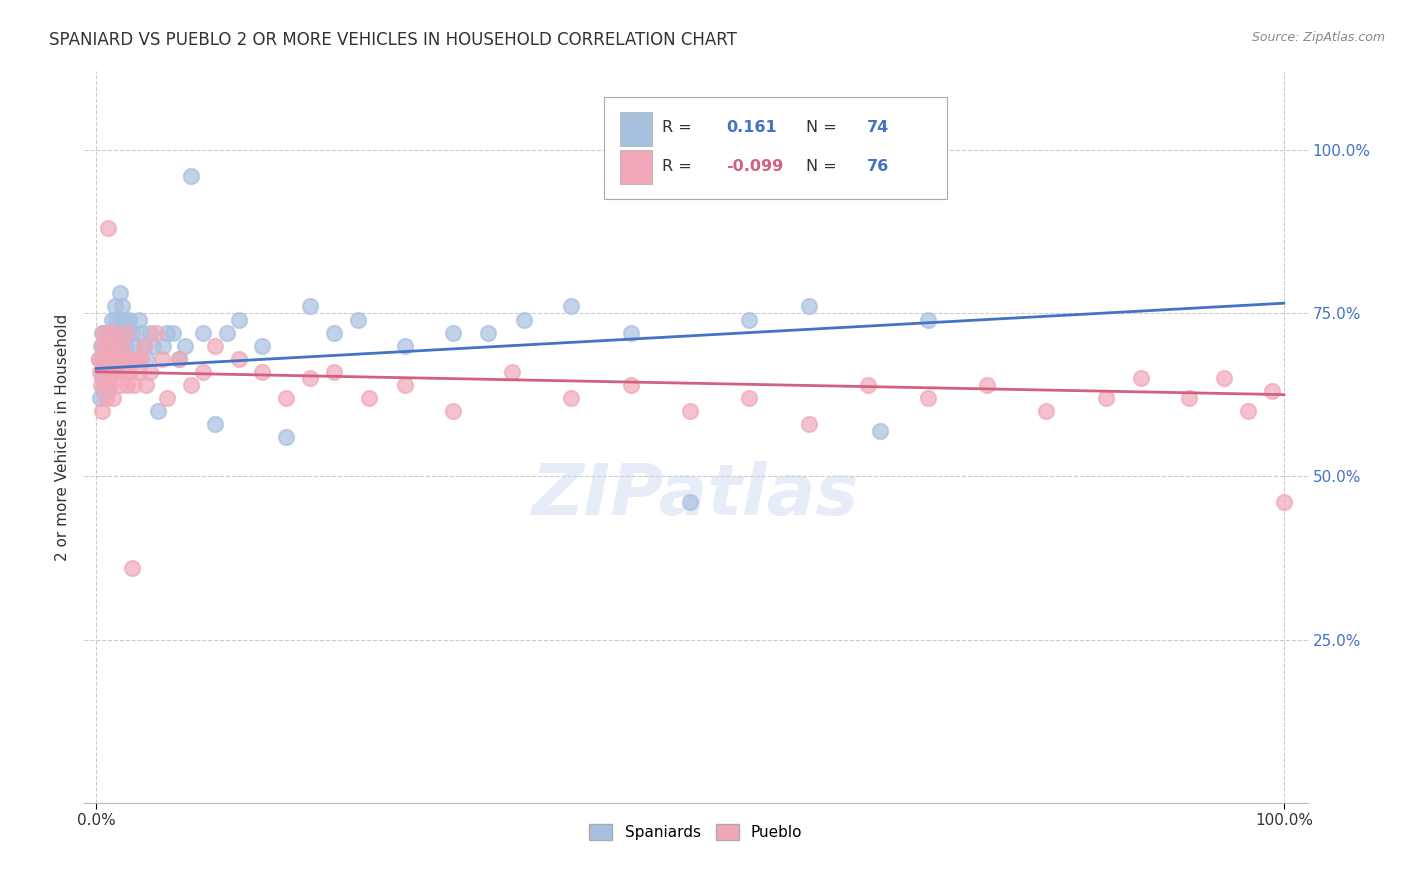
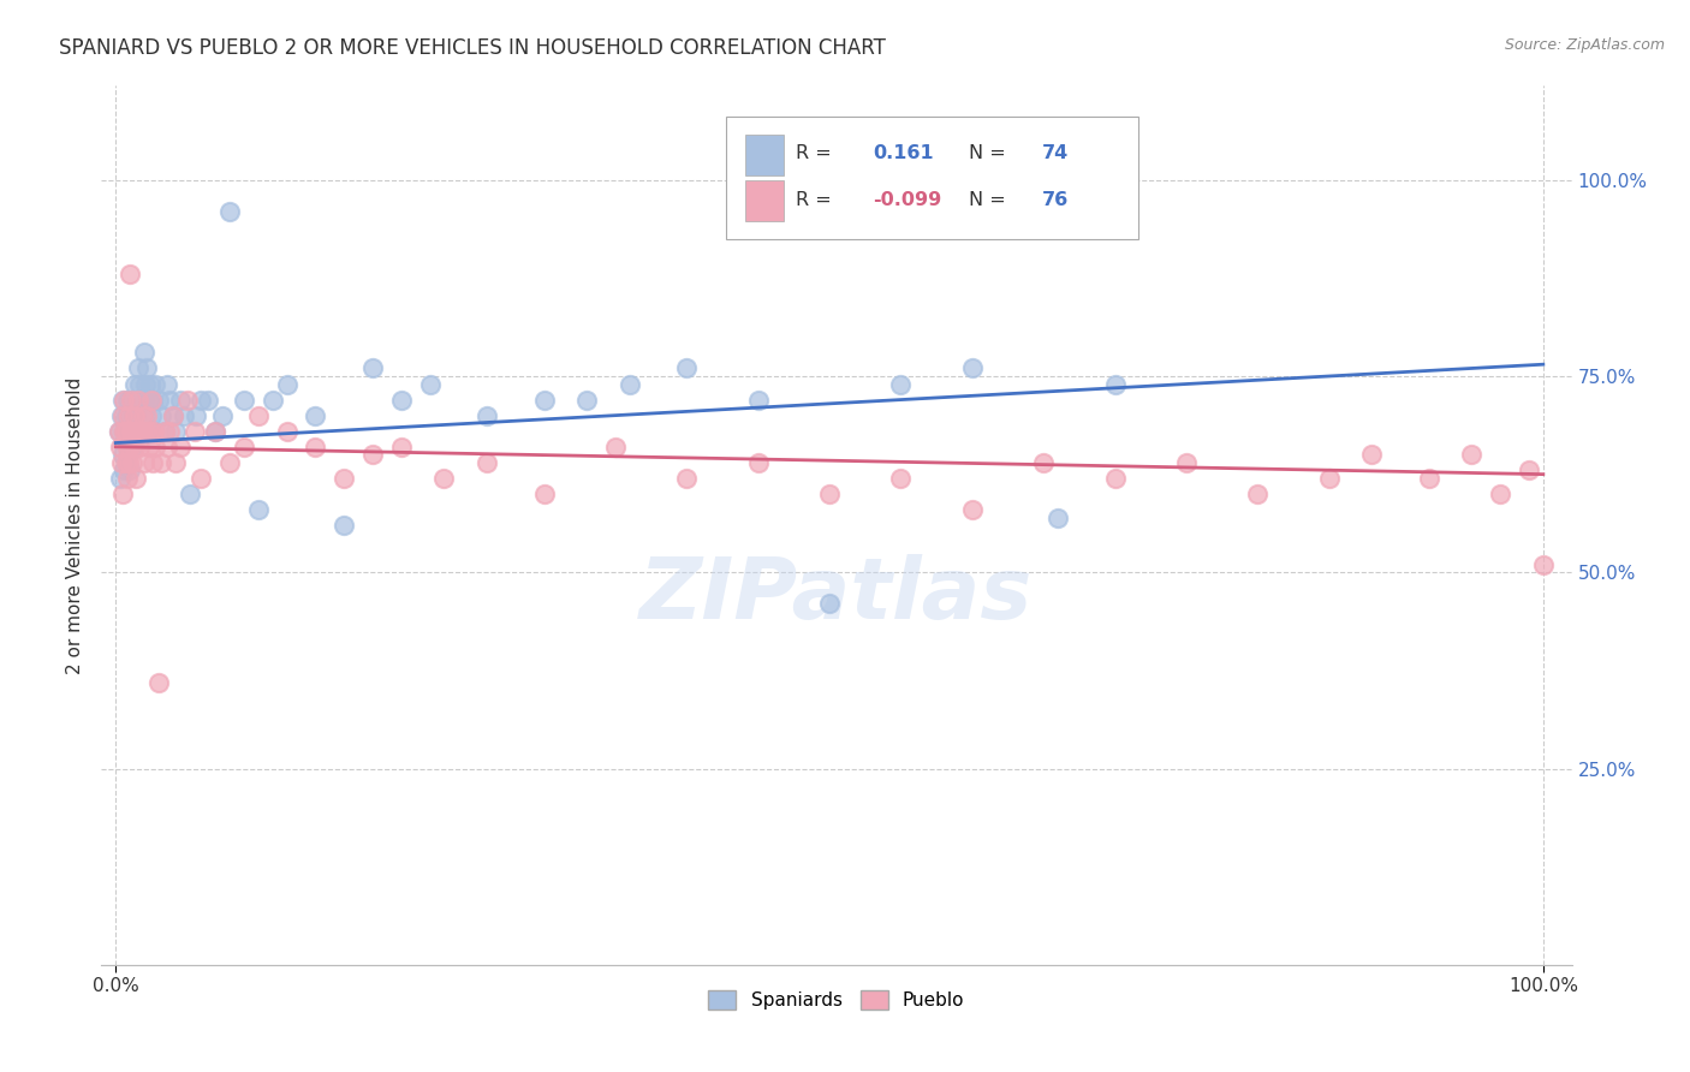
Pueblo/100.0%: 46% -> 51%
